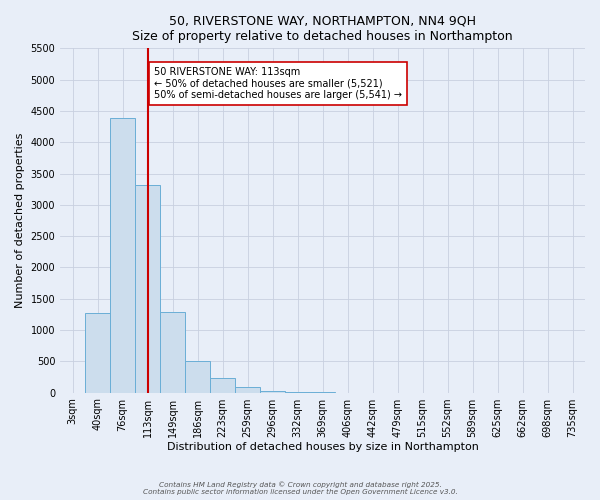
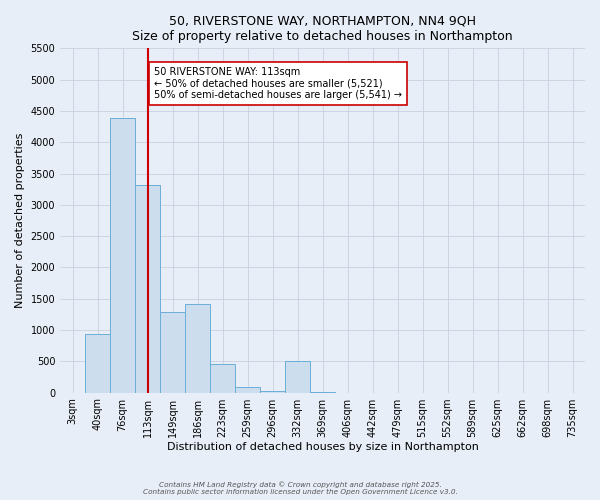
40sqm: 1270 -> 940
186sqm: 500 -> 1420
223sqm: 230 -> 460
332sqm: 0 -> 500
